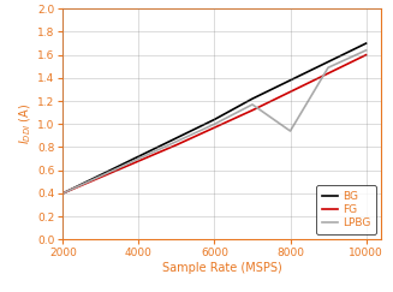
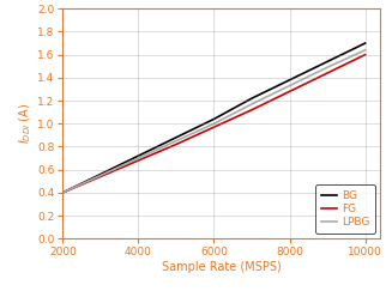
LPBG/8000: 0.94 -> 1.33
